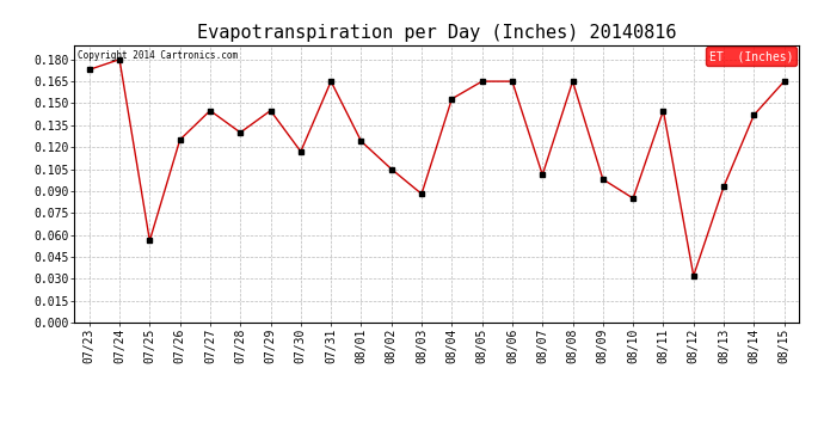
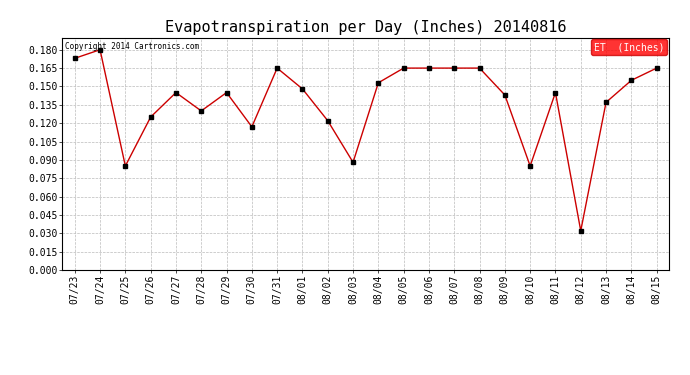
07/25: 0.056 -> 0.085
08/01: 0.124 -> 0.148
08/02: 0.105 -> 0.122
08/07: 0.101 -> 0.165
08/09: 0.098 -> 0.143
08/13: 0.093 -> 0.137
08/14: 0.142 -> 0.155
